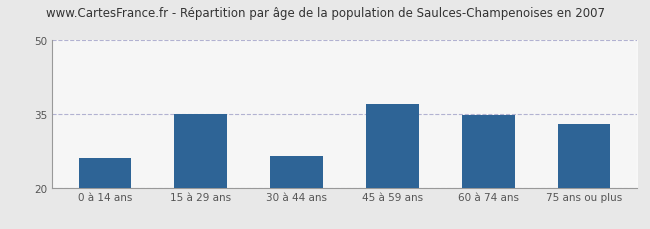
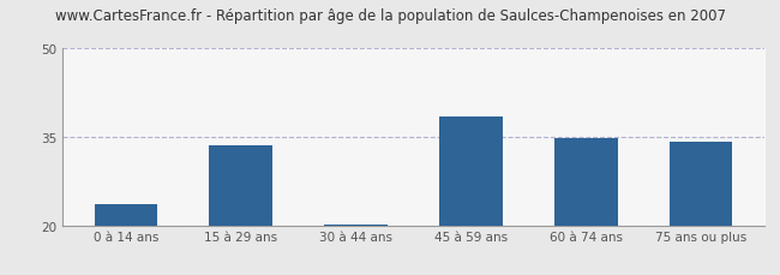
0 à 14 ans: 26.0 -> 23.5
15 à 29 ans: 35.0 -> 33.5
30 à 44 ans: 26.5 -> 20.2
45 à 59 ans: 37.0 -> 38.5
75 ans ou plus: 33.0 -> 34.2
